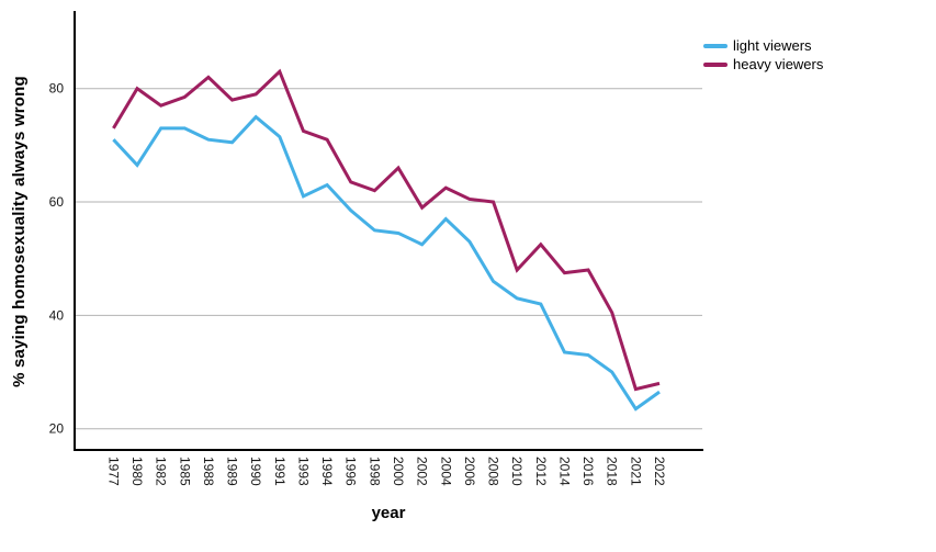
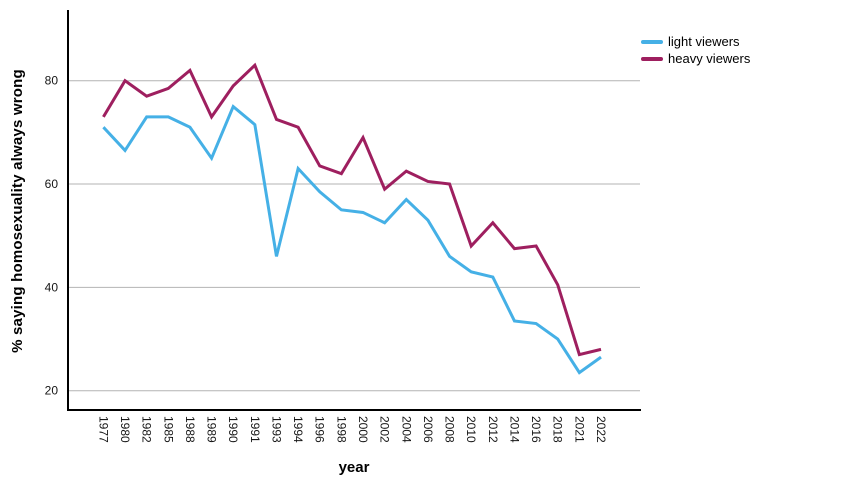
light viewers/1989: 70 -> 65
heavy viewers/1989: 78 -> 73
light viewers/1993: 61 -> 46
heavy viewers/2000: 66 -> 69
